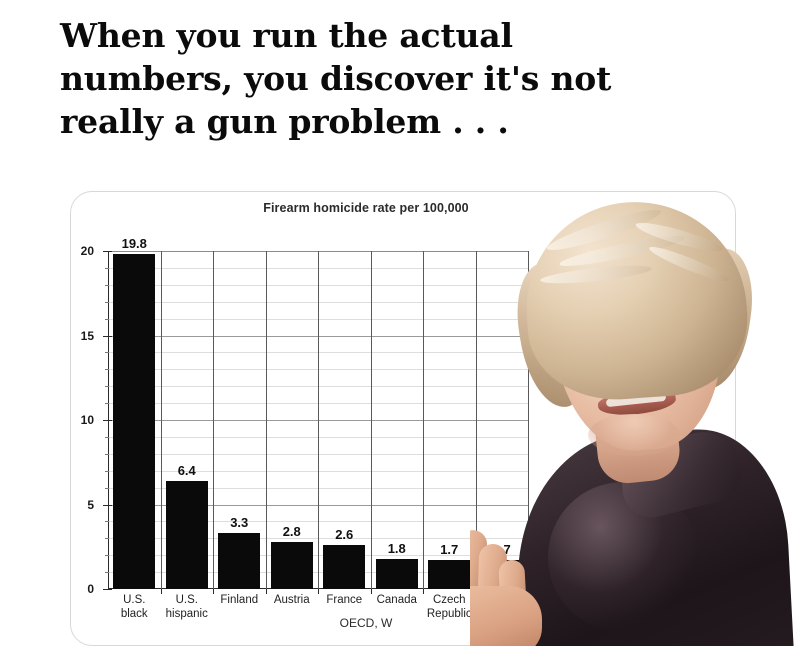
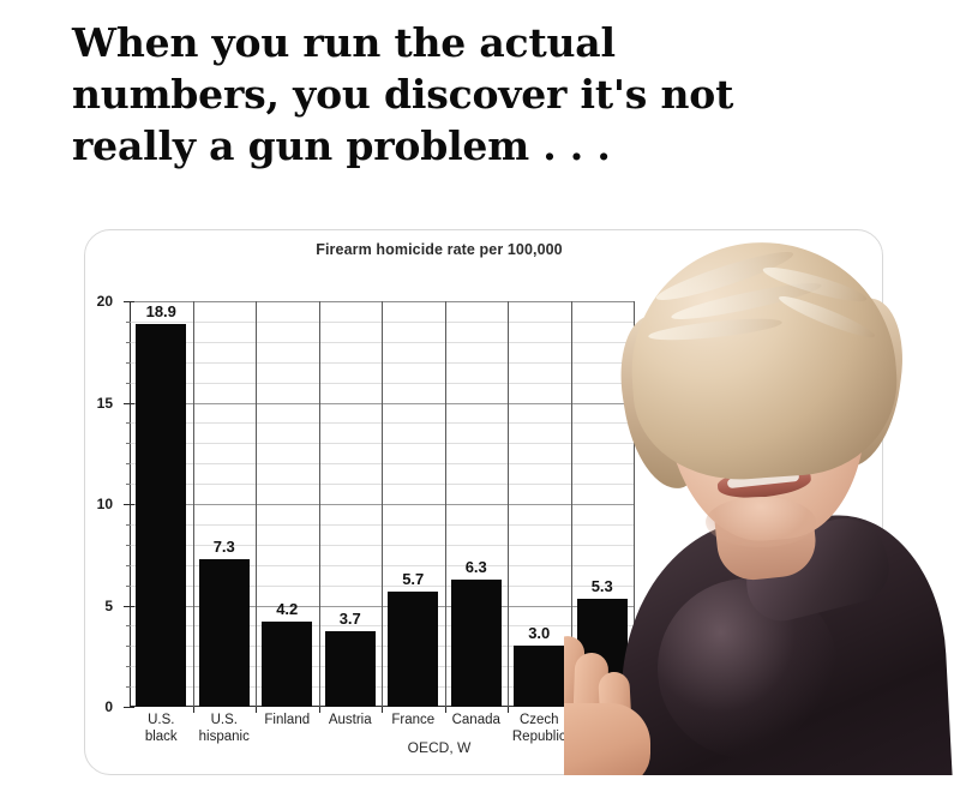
U.S. black: 19.8 -> 18.9
U.S. hispanic: 6.4 -> 7.3
Finland: 3.3 -> 4.2
Austria: 2.8 -> 3.7
France: 2.6 -> 5.7
Canada: 1.8 -> 6.3
Czech Republic: 1.7 -> 3.0
U.S. white: 1.7 -> 5.3
